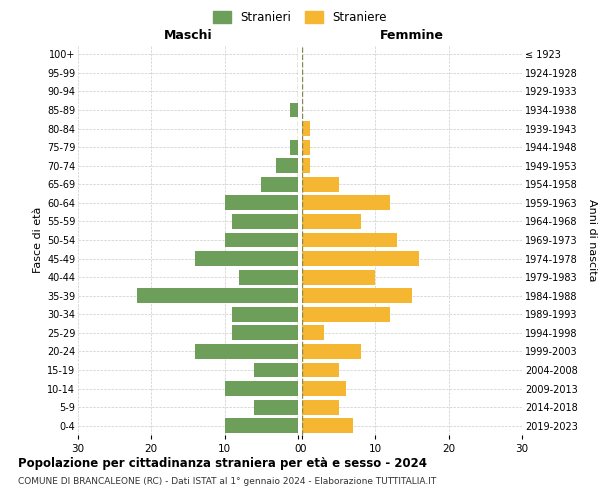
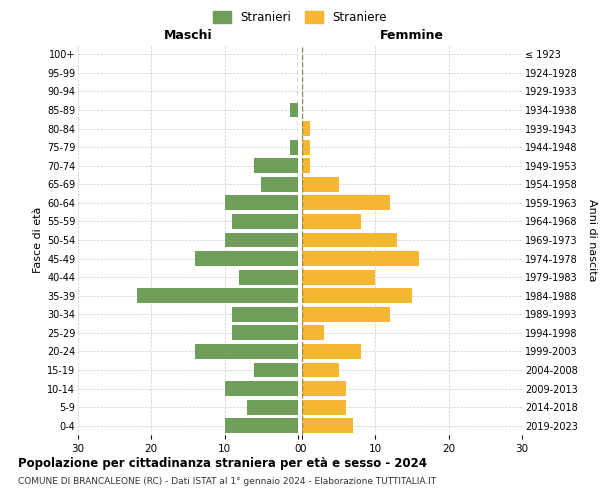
Maschi/70-74: 3 -> 6
Maschi/5-9: 6 -> 7
Femmine/2014-2018: 5 -> 6
